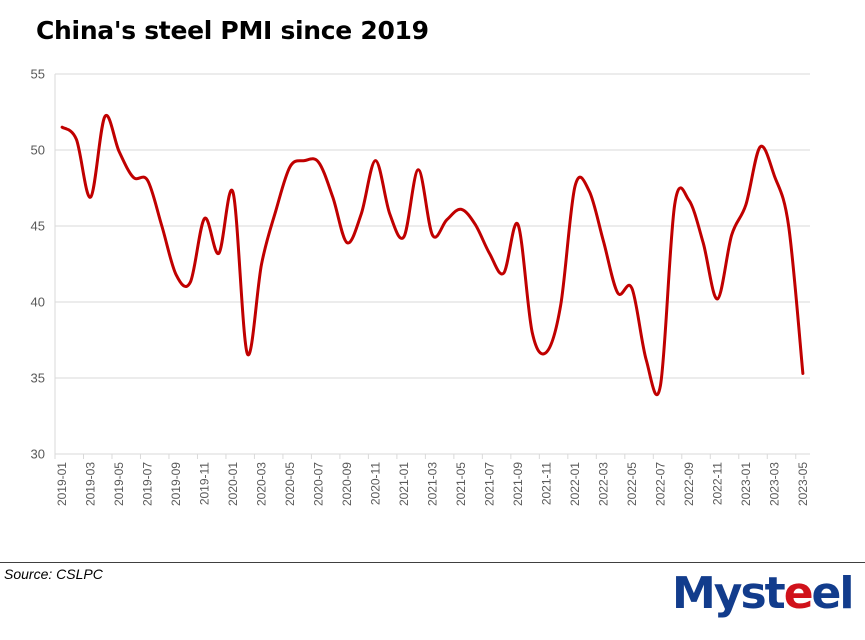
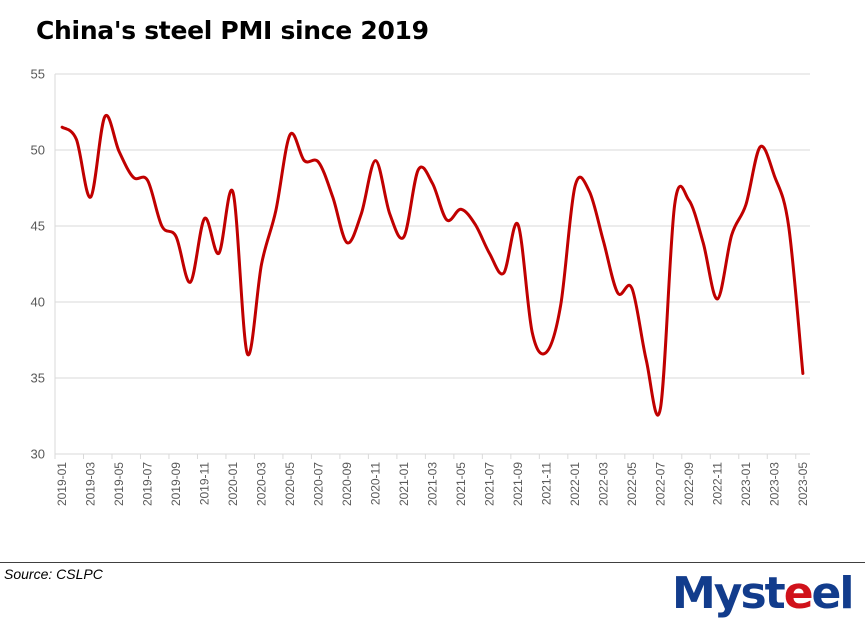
2019-09: 41.8 -> 44.3
2020-05: 48.9 -> 51.0
2021-03: 44.4 -> 47.8
2022-07: 34.5 -> 33.0
